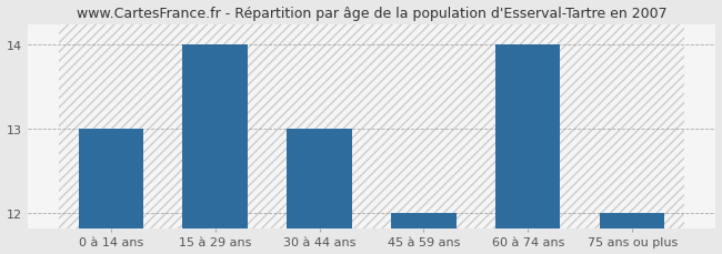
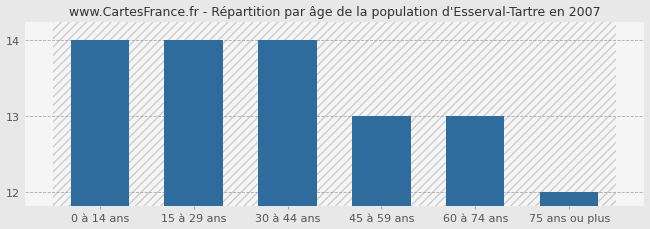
0 à 14 ans: 13 -> 14
30 à 44 ans: 13 -> 14
45 à 59 ans: 12 -> 13
60 à 74 ans: 14 -> 13
